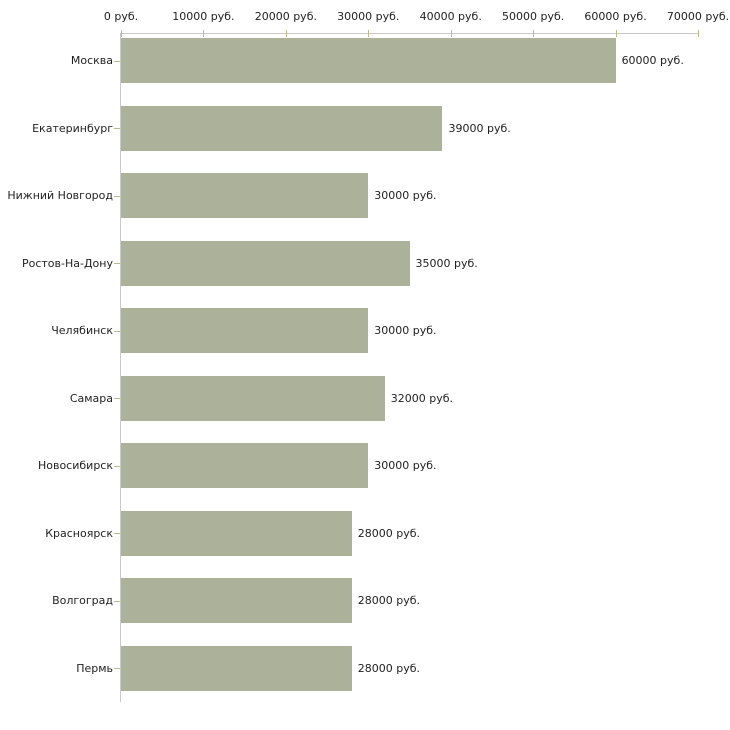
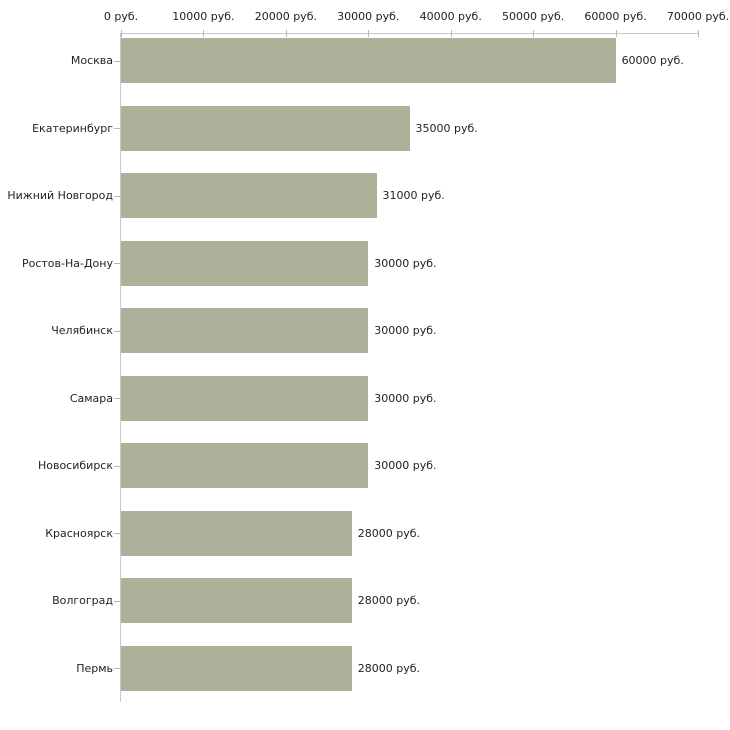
Екатеринбург: 39000 -> 35000
Нижний Новгород: 30000 -> 31000
Ростов-На-Дону: 35000 -> 30000
Самара: 32000 -> 30000
